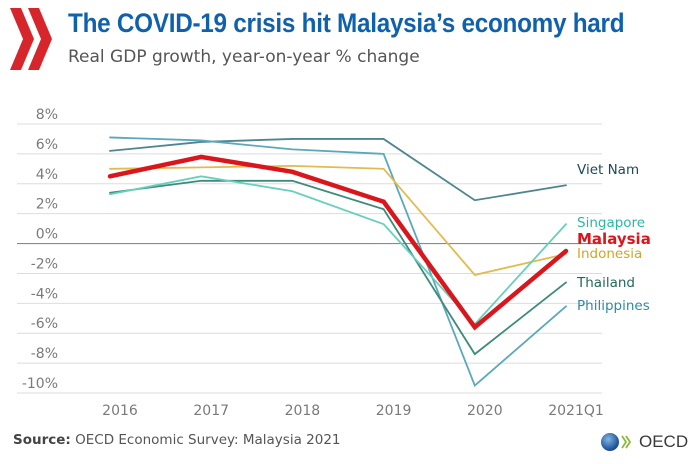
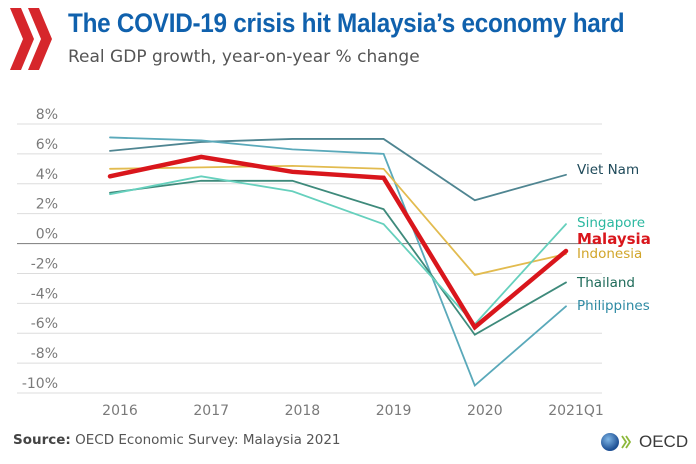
Malaysia/2019: 2.8% -> 4.4%
Thailand/2020: -7.4% -> -6.1%
Viet Nam/2021Q1: 3.9% -> 4.6%
